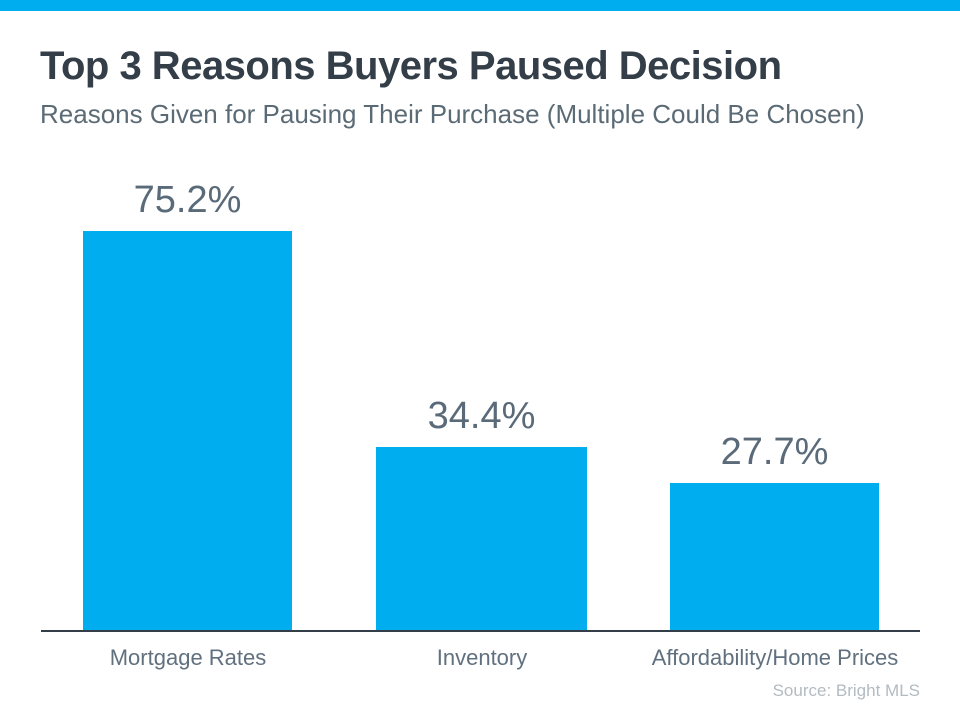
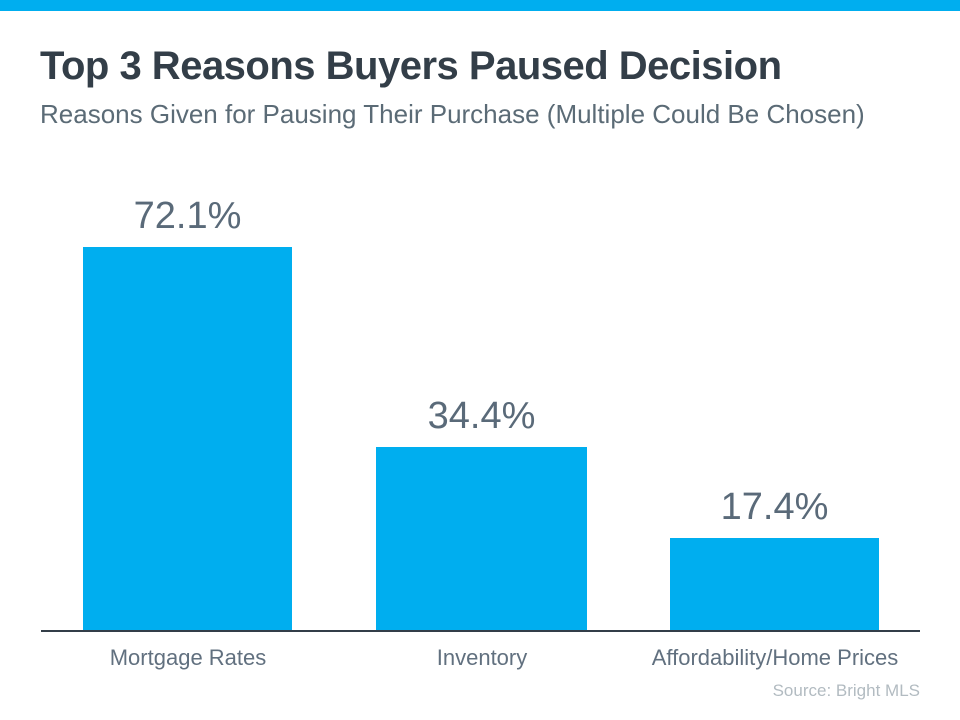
Mortgage Rates: 75.2% -> 72.1%
Affordability/Home Prices: 27.7% -> 17.4%
